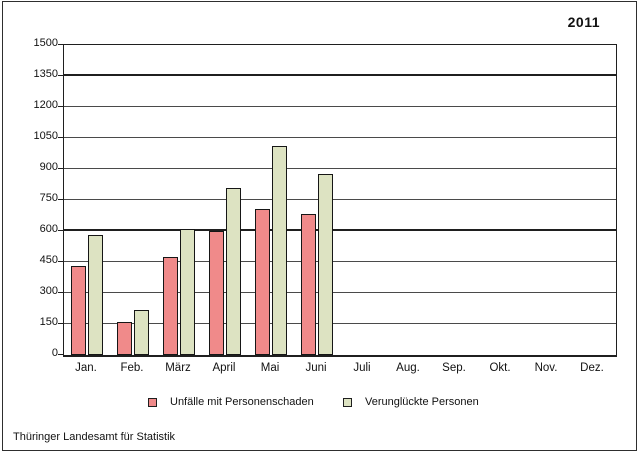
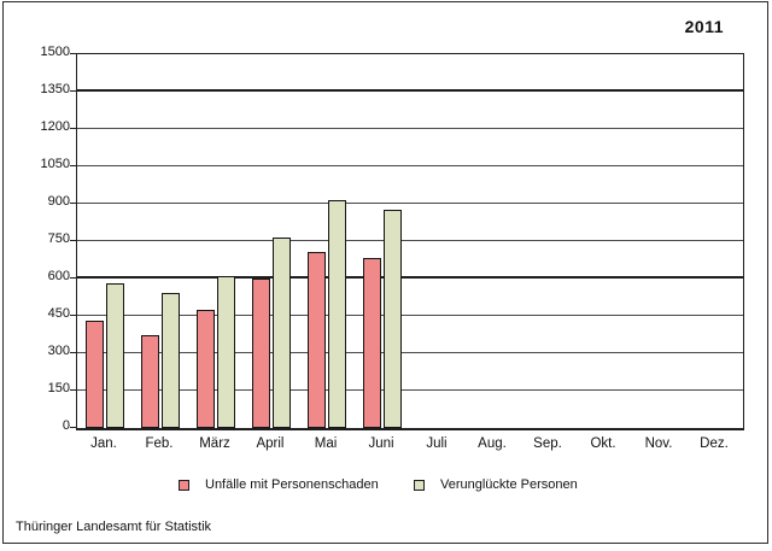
Unfälle mit Personenschaden/Feb.: 160 -> 380
Verunglückte Personen/Feb.: 220 -> 540
Verunglückte Personen/April: 810 -> 760
Verunglückte Personen/Mai: 1010 -> 920
